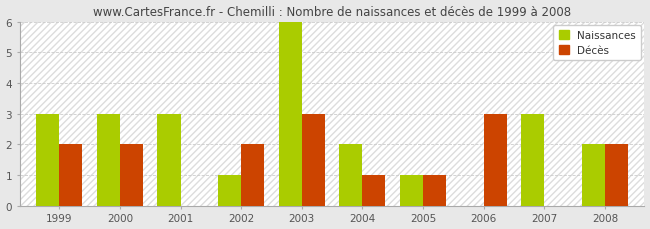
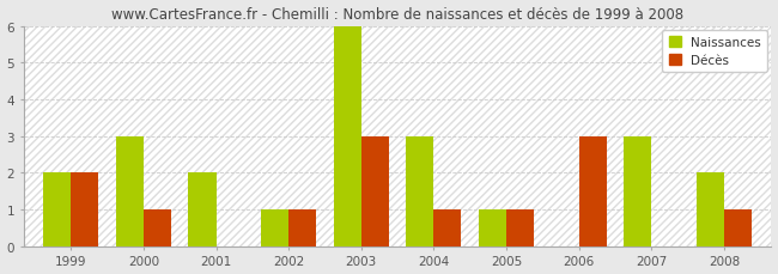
Naissances/1999: 3 -> 2
Décès/2000: 2 -> 1
Naissances/2001: 3 -> 2
Décès/2002: 2 -> 1
Naissances/2004: 2 -> 3
Décès/2008: 2 -> 1
